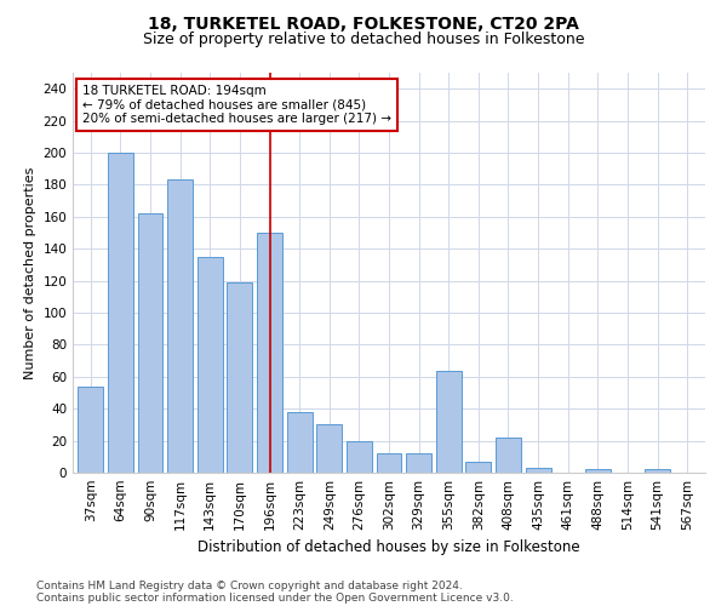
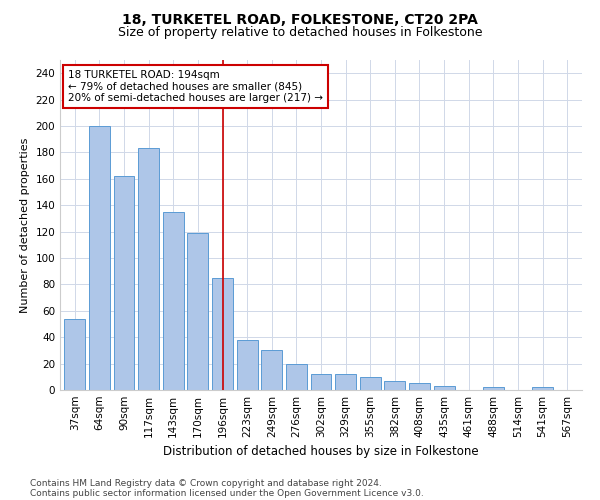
196sqm: 150 -> 85
355sqm: 64 -> 10
408sqm: 22 -> 5
